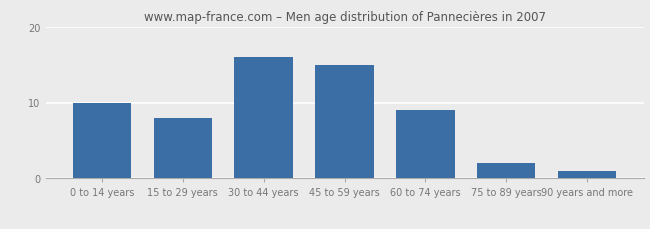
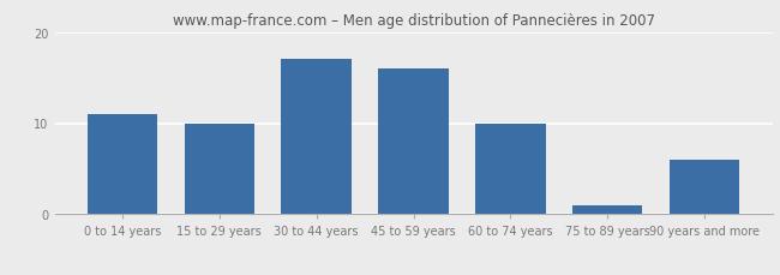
0 to 14 years: 10 -> 11
15 to 29 years: 8 -> 10
30 to 44 years: 16 -> 17
45 to 59 years: 15 -> 16
60 to 74 years: 9 -> 10
75 to 89 years: 2 -> 1
90 years and more: 1 -> 6
